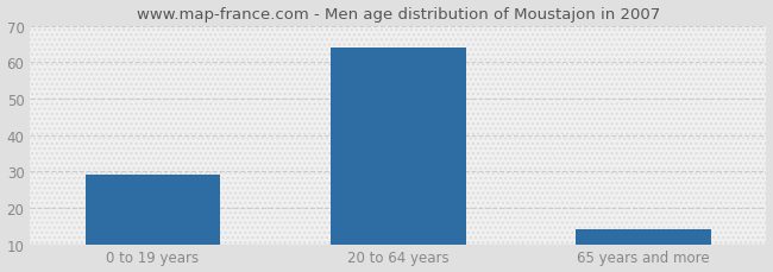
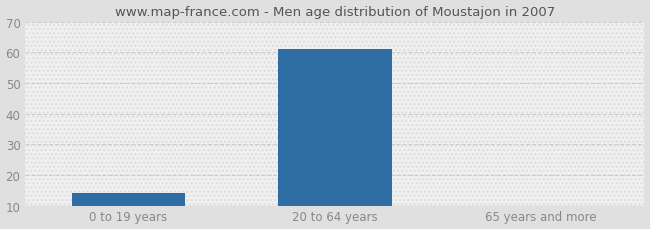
0 to 19 years: 29 -> 14
20 to 64 years: 64 -> 61
65 years and more: 14 -> 10
